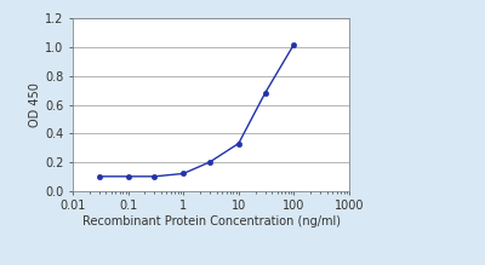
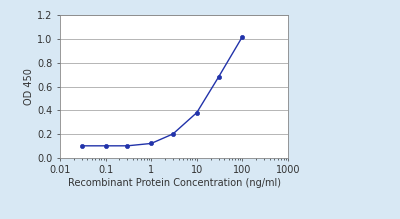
10: 0.33 -> 0.38
